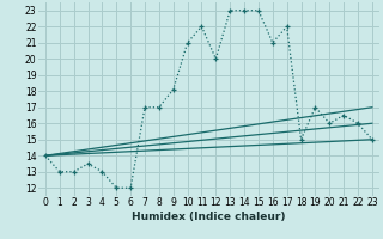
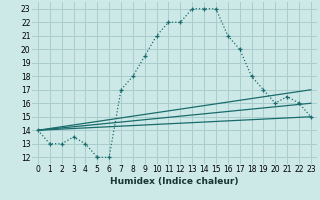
8: 17.0 -> 18.0
9: 18.1 -> 19.5
12: 20.0 -> 22.0
17: 22.0 -> 20.0
18: 15.0 -> 18.0
